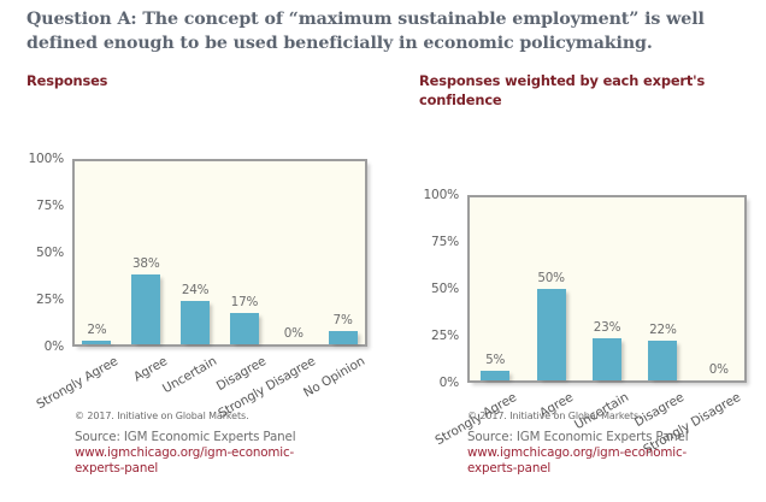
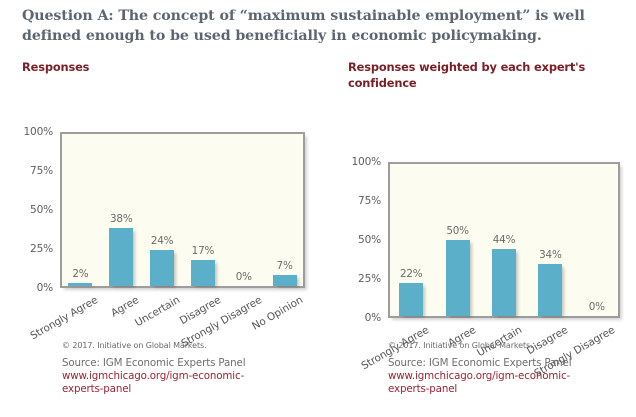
Responses weighted by each expert's confidence/Strongly Agree: 5% -> 22%
Responses weighted by each expert's confidence/Uncertain: 23% -> 44%
Responses weighted by each expert's confidence/Disagree: 22% -> 34%
